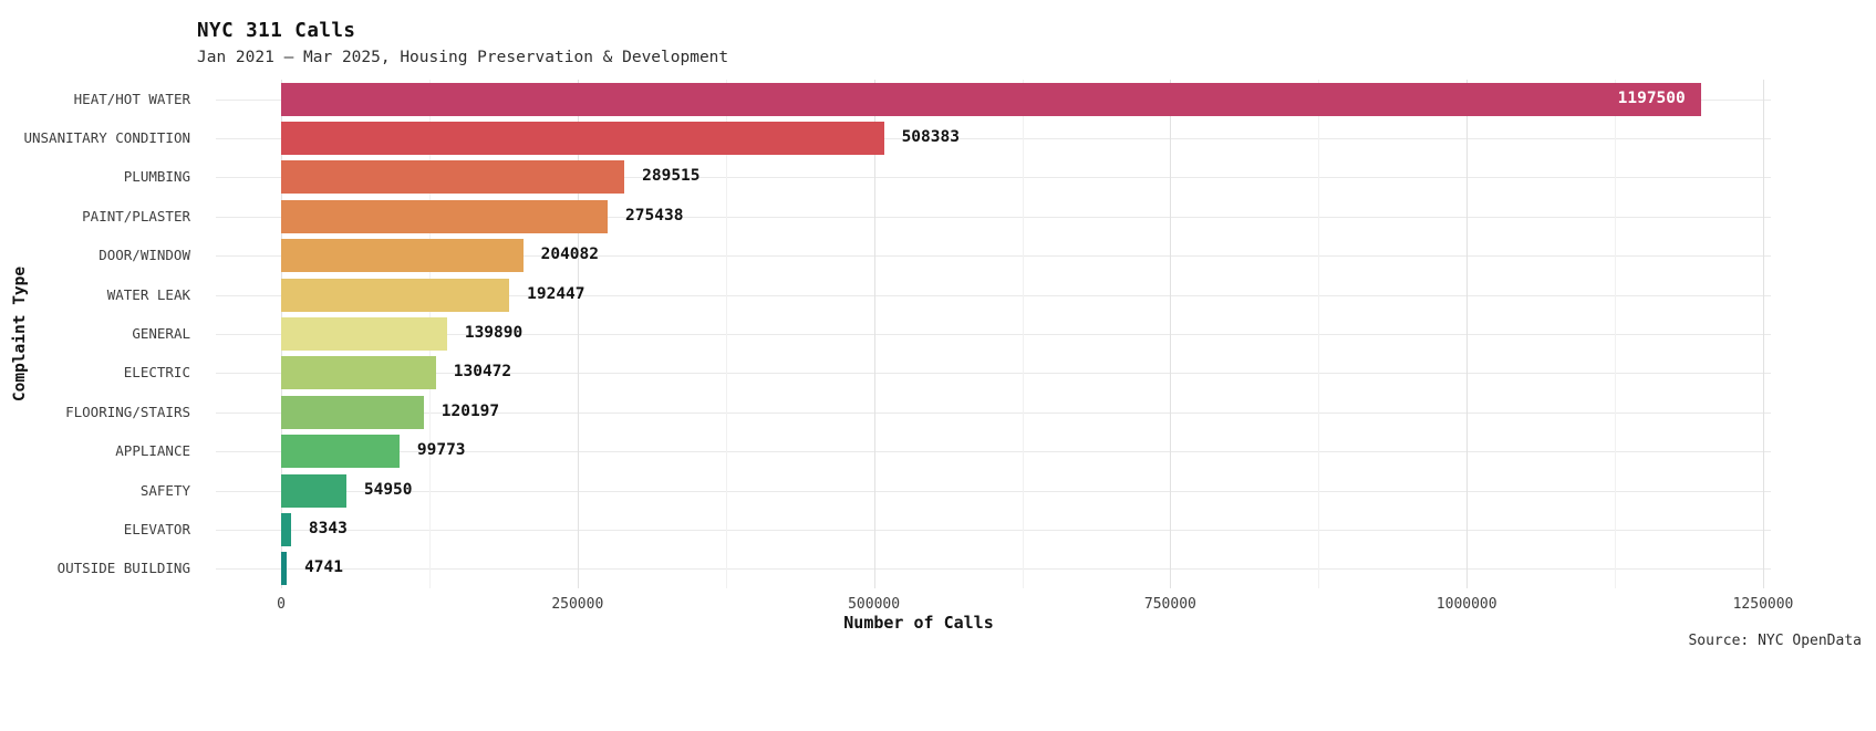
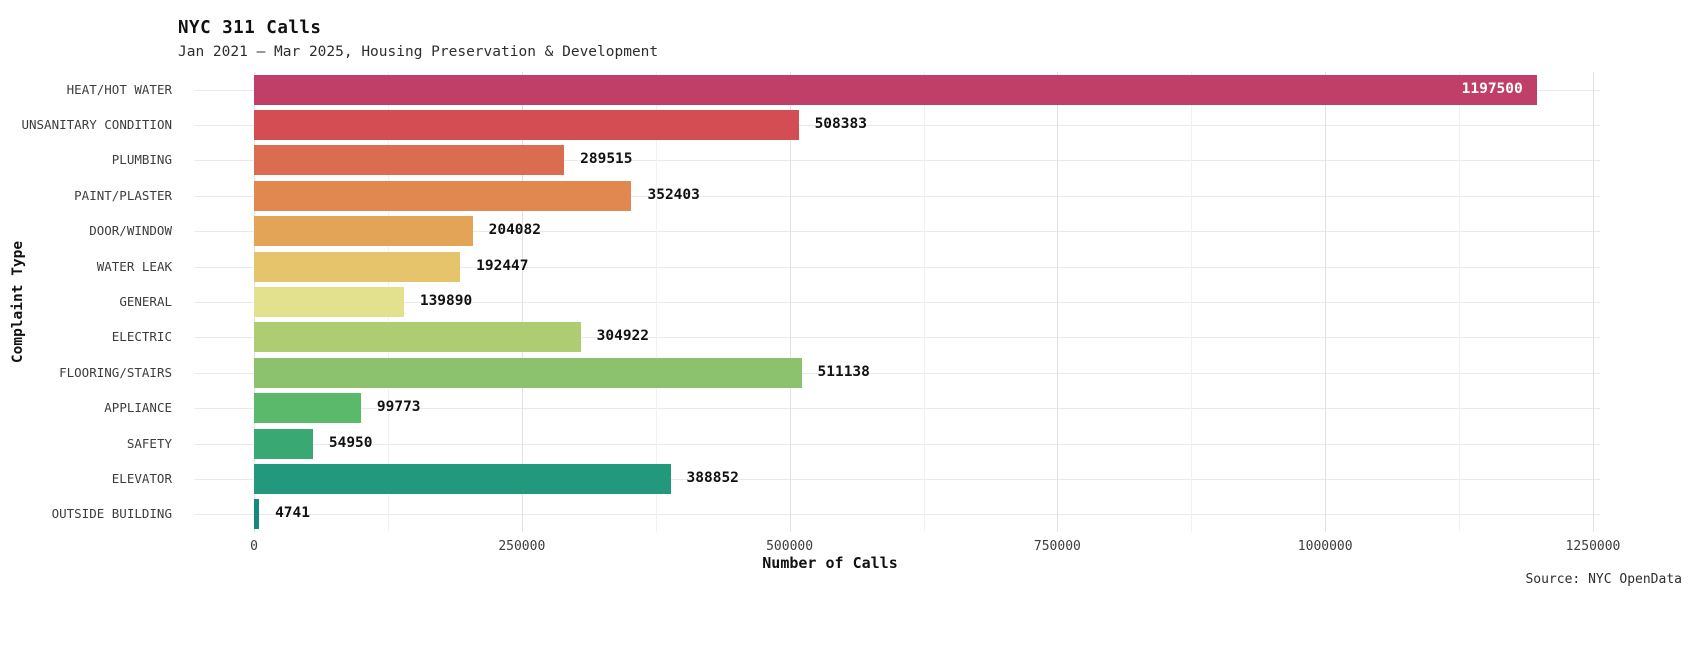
PAINT/PLASTER: 275438 -> 352403
ELECTRIC: 130472 -> 304922
FLOORING/STAIRS: 120197 -> 511138
ELEVATOR: 8343 -> 388852
